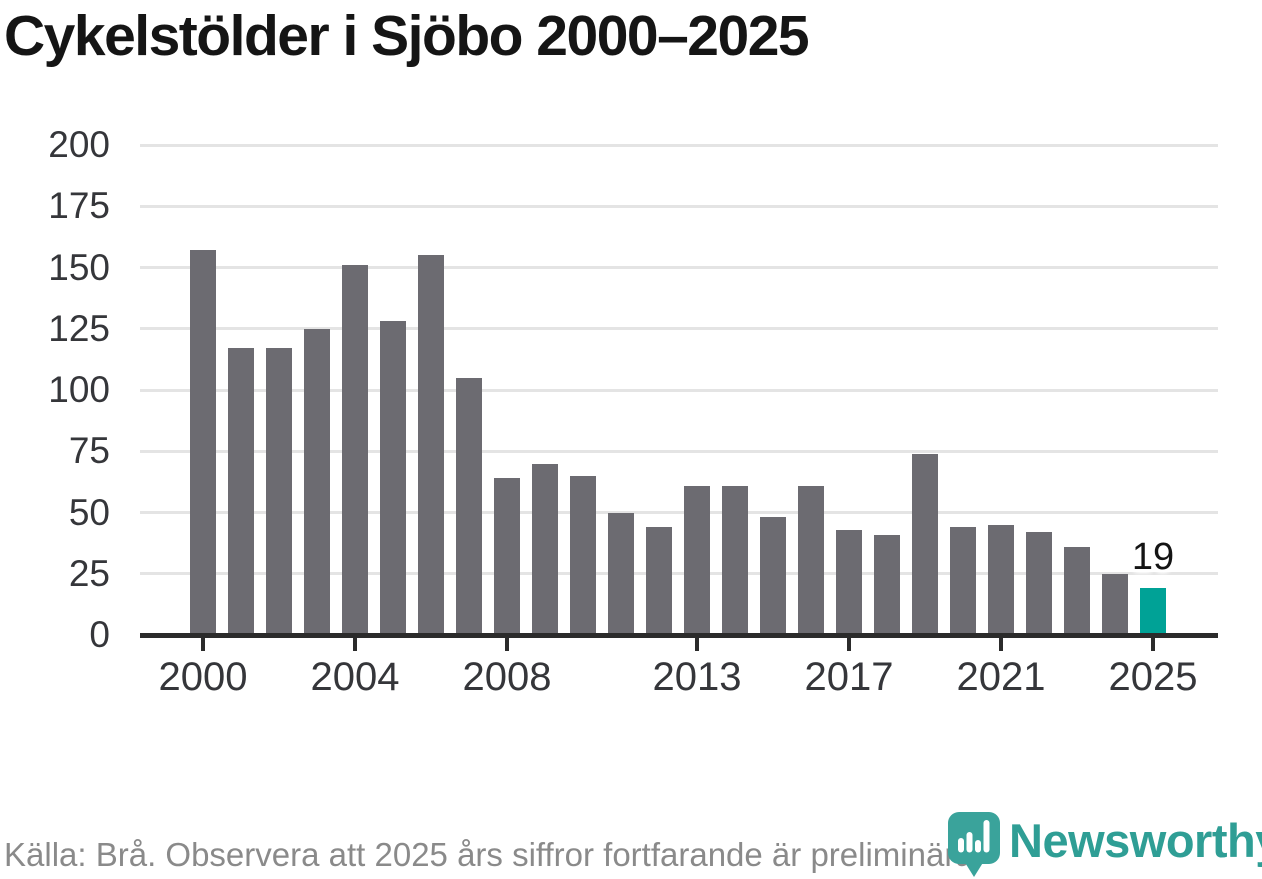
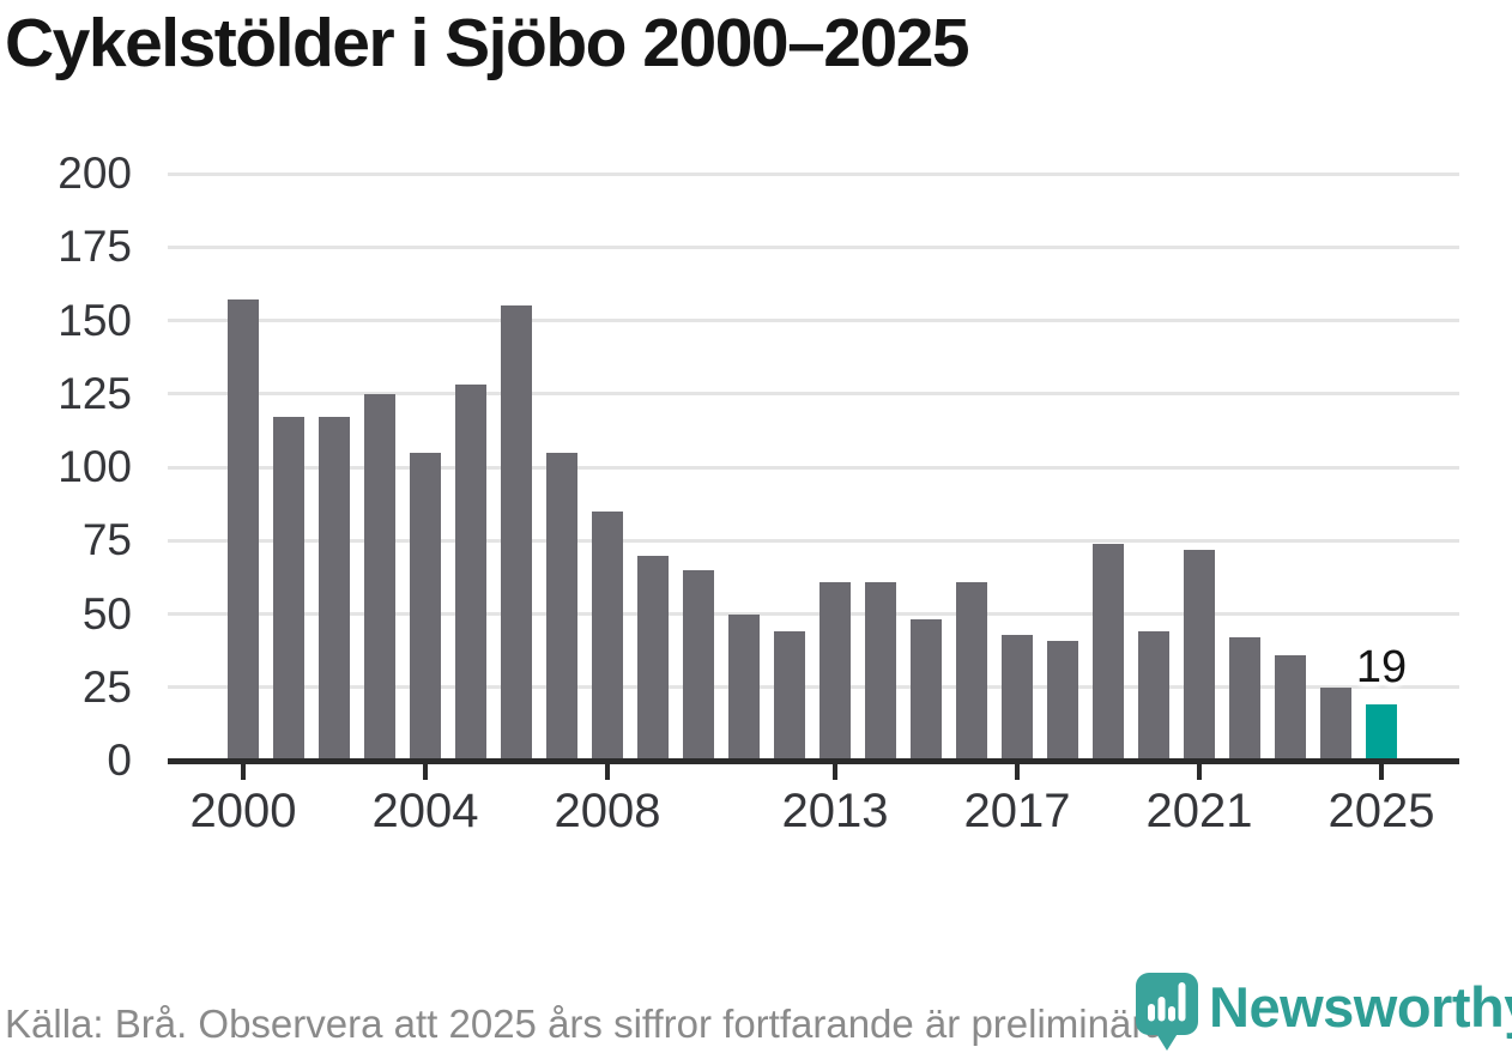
2004: 151 -> 105
2008: 64 -> 85
2021: 45 -> 72
